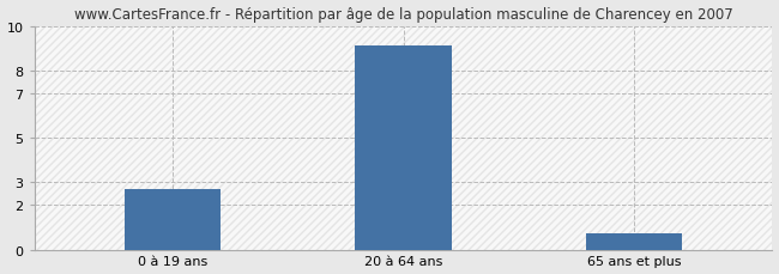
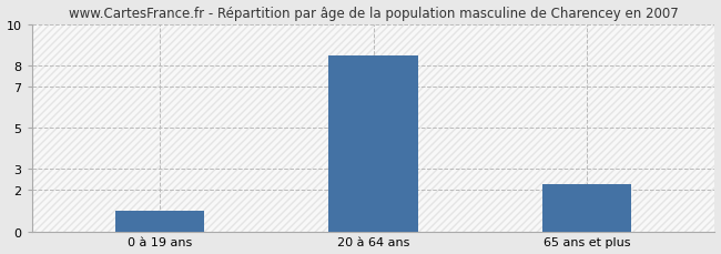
0 à 19 ans: 2.7 -> 1.0
20 à 64 ans: 9.1 -> 8.5
65 ans et plus: 0.7 -> 2.3
